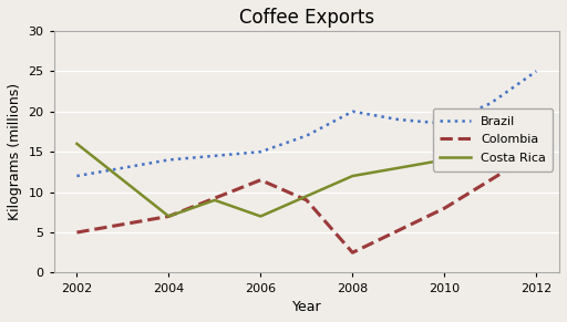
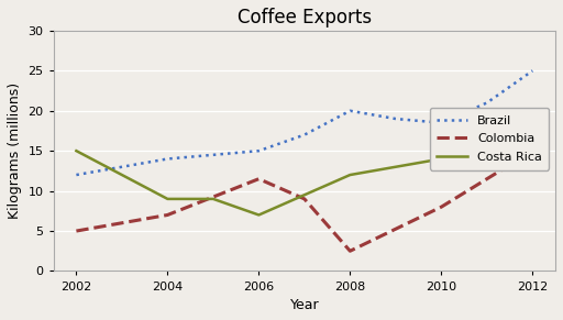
Costa Rica/2002: 16 -> 15
Costa Rica/2004: 7 -> 9
